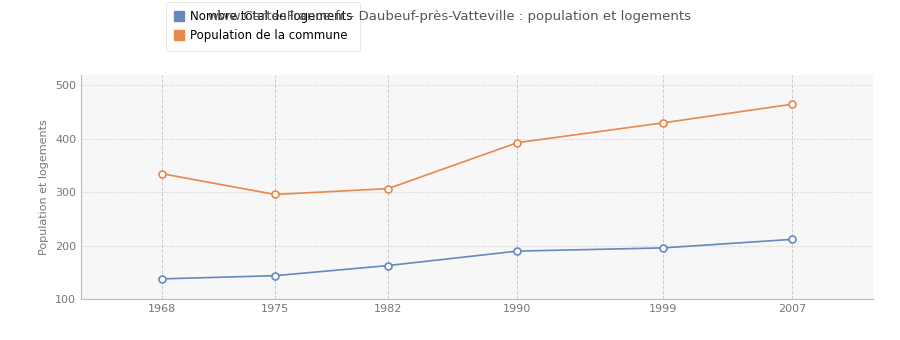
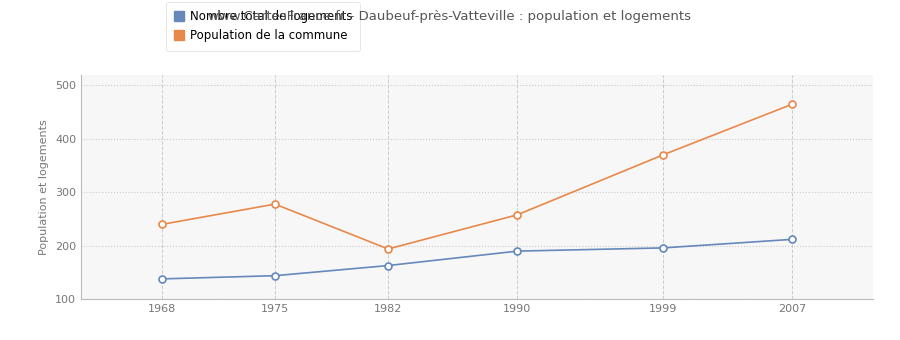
Population de la commune/1968: 335 -> 240
Population de la commune/1975: 296 -> 278
Population de la commune/1982: 307 -> 194
Population de la commune/1990: 393 -> 258
Population de la commune/1999: 430 -> 370
